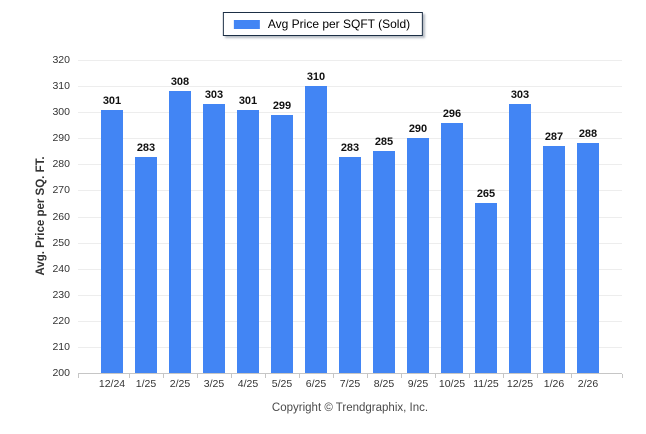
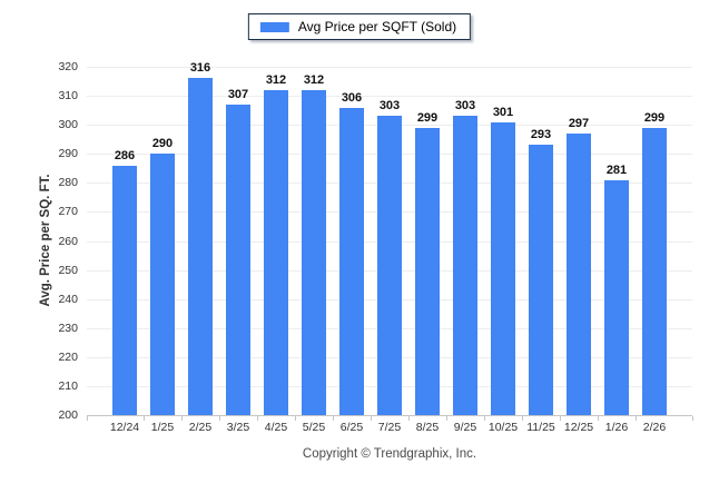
12/24: 301 -> 286
1/25: 283 -> 290
2/25: 308 -> 316
3/25: 303 -> 307
4/25: 301 -> 312
5/25: 299 -> 312
6/25: 310 -> 306
7/25: 283 -> 303
8/25: 285 -> 299
9/25: 290 -> 303
10/25: 296 -> 301
11/25: 265 -> 293
12/25: 303 -> 297
1/26: 287 -> 281
2/26: 288 -> 299
